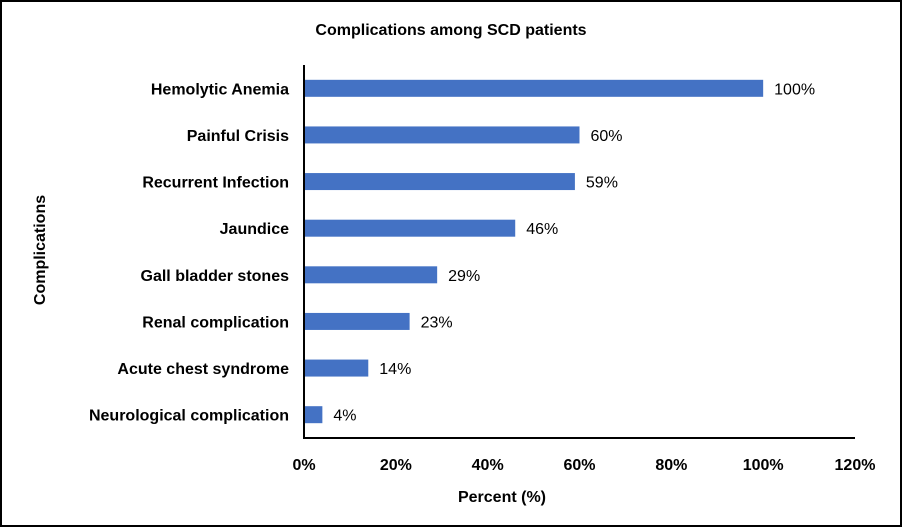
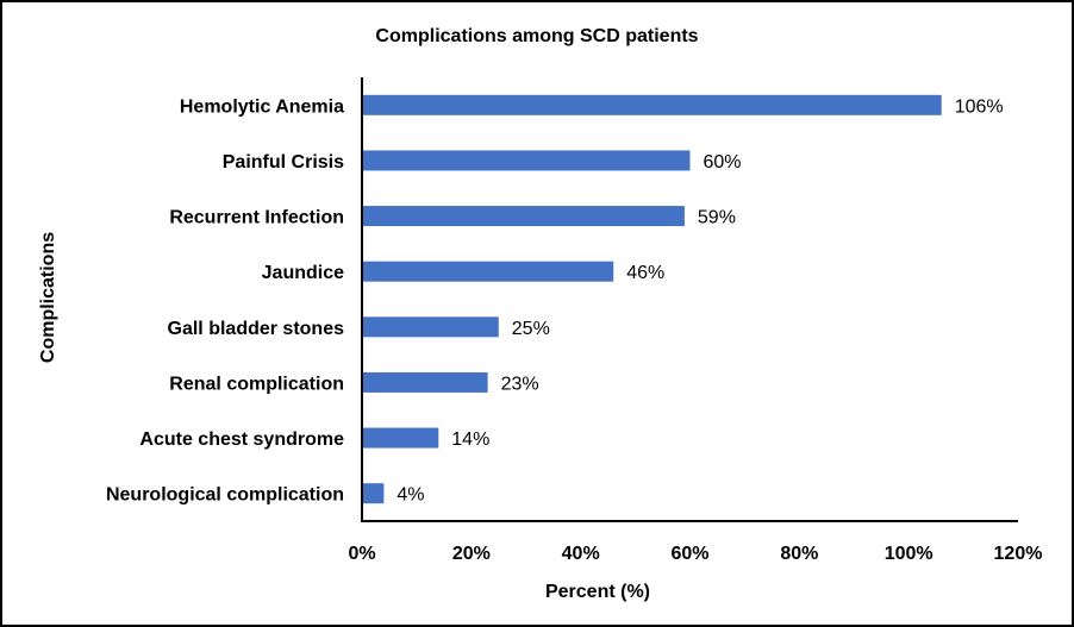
Hemolytic Anemia: 100% -> 106%
Gall bladder stones: 29% -> 25%
